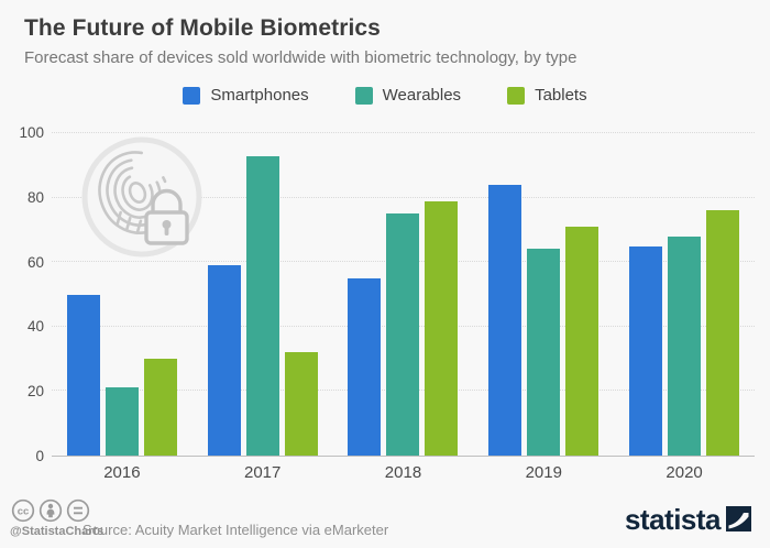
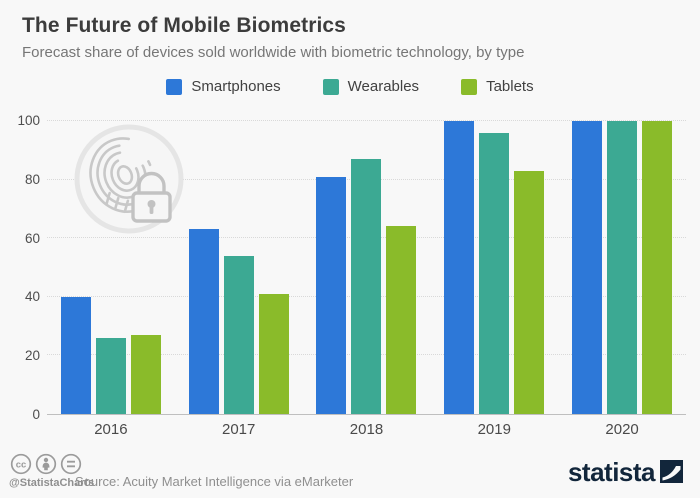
Smartphones/2016: 50 -> 40
Wearables/2016: 21 -> 26
Tablets/2016: 30 -> 27
Smartphones/2017: 59 -> 63
Wearables/2017: 93 -> 54
Tablets/2017: 32 -> 41
Smartphones/2018: 55 -> 81
Wearables/2018: 75 -> 87
Tablets/2018: 79 -> 64
Smartphones/2019: 84 -> 100
Wearables/2019: 64 -> 96
Tablets/2019: 71 -> 83
Smartphones/2020: 65 -> 100
Wearables/2020: 68 -> 100
Tablets/2020: 76 -> 100
